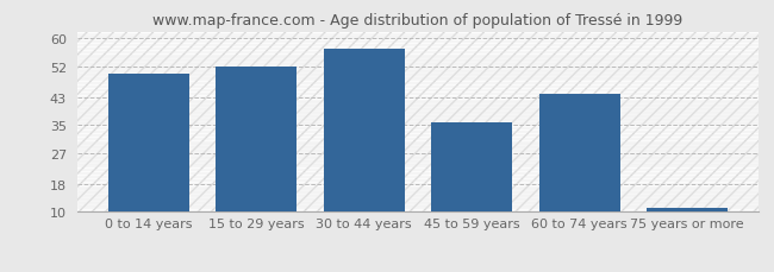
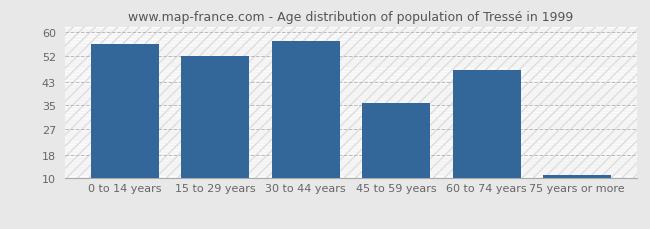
0 to 14 years: 50 -> 56
60 to 74 years: 44 -> 47
